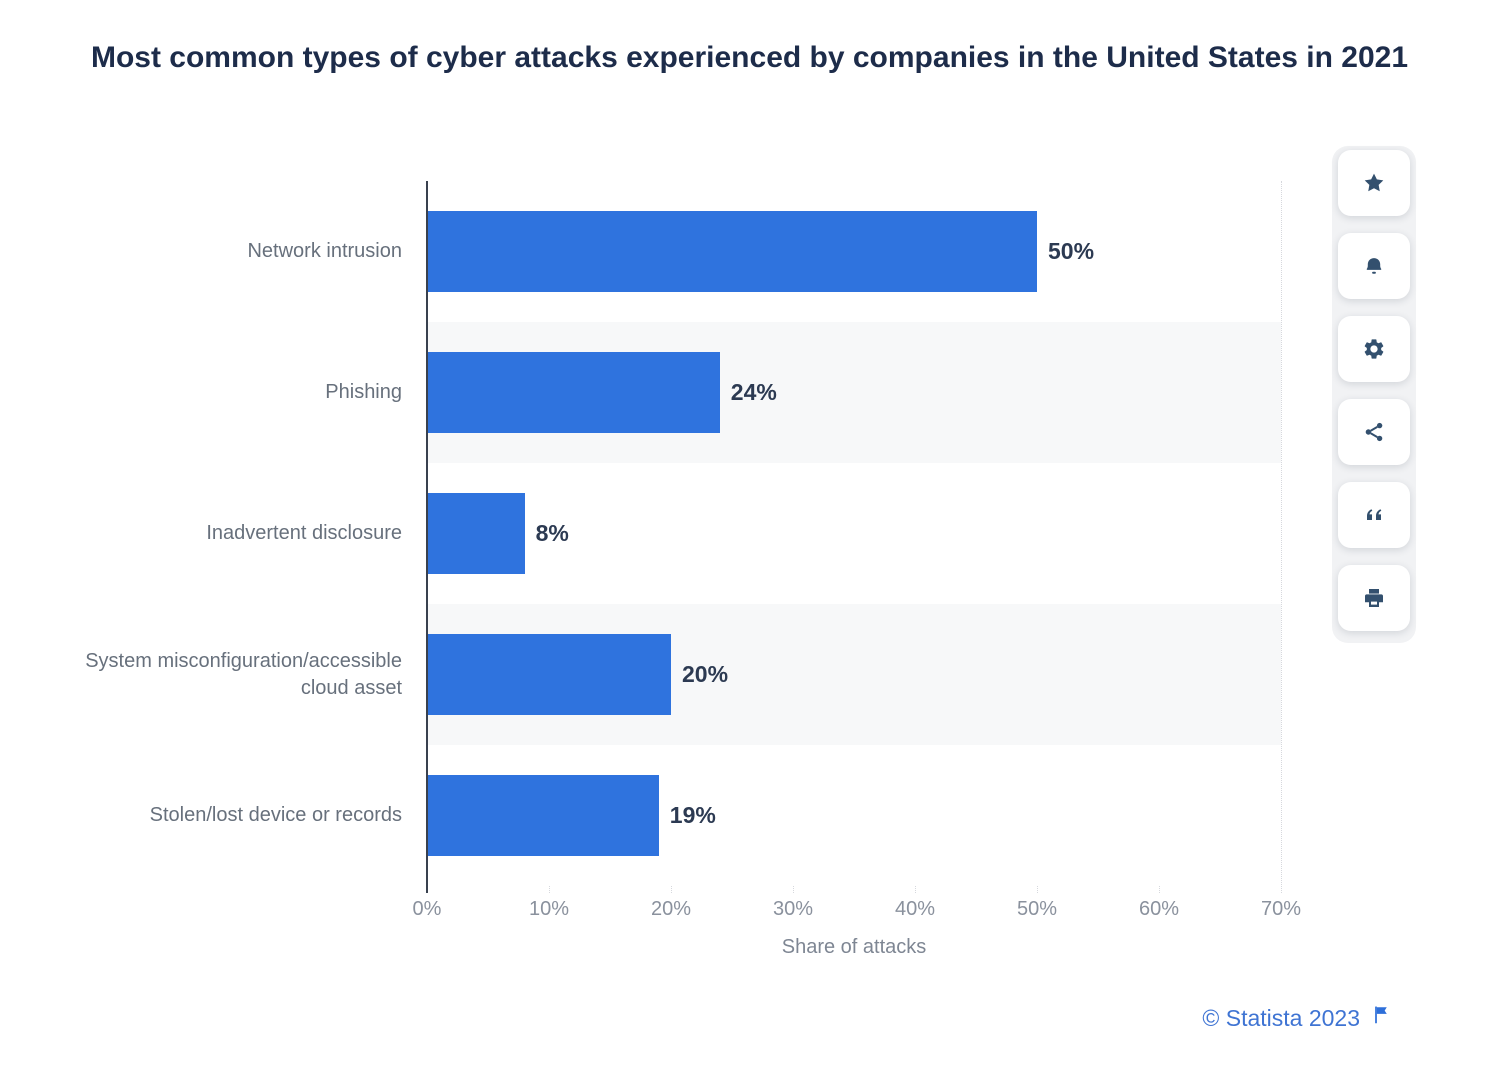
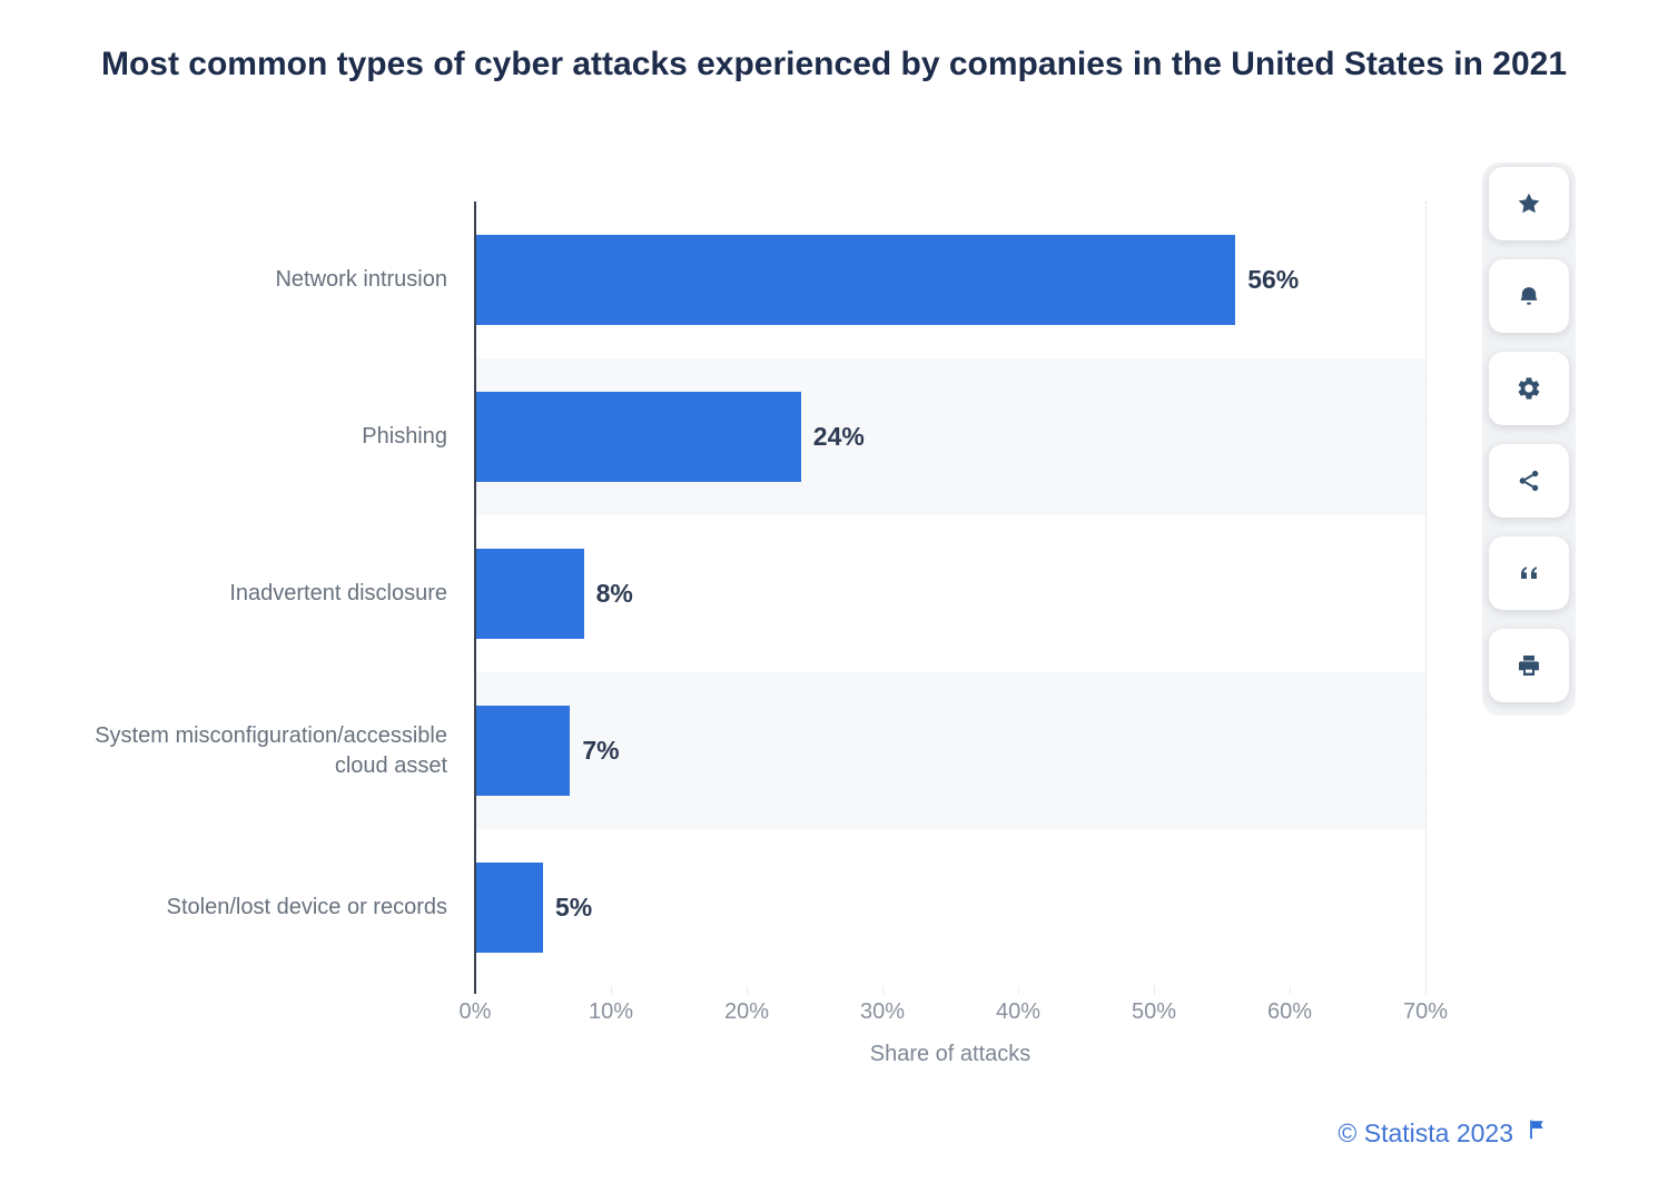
Network intrusion: 50% -> 56%
System misconfiguration/accessible cloud asset: 20% -> 7%
Stolen/lost device or records: 19% -> 5%
